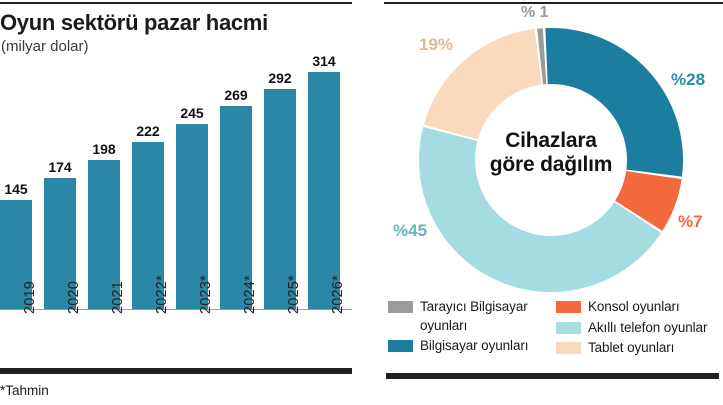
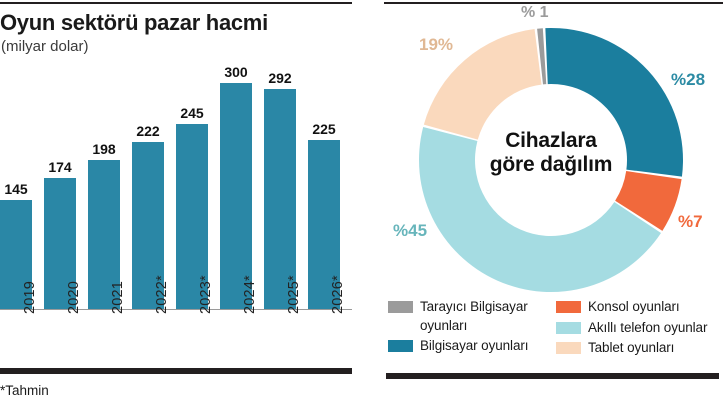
Oyun sektörü pazar hacmi/2024*: 269 -> 300
Oyun sektörü pazar hacmi/2026*: 314 -> 225
